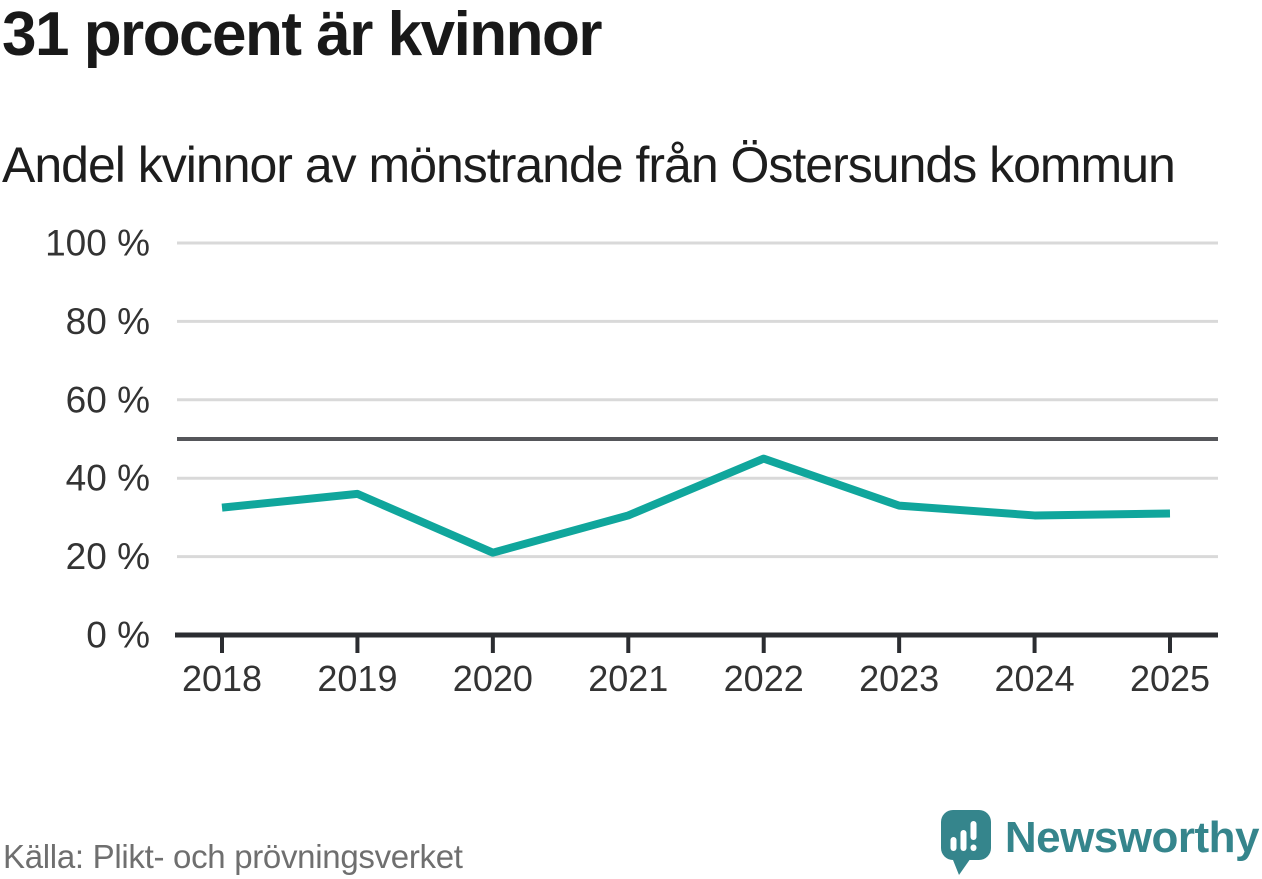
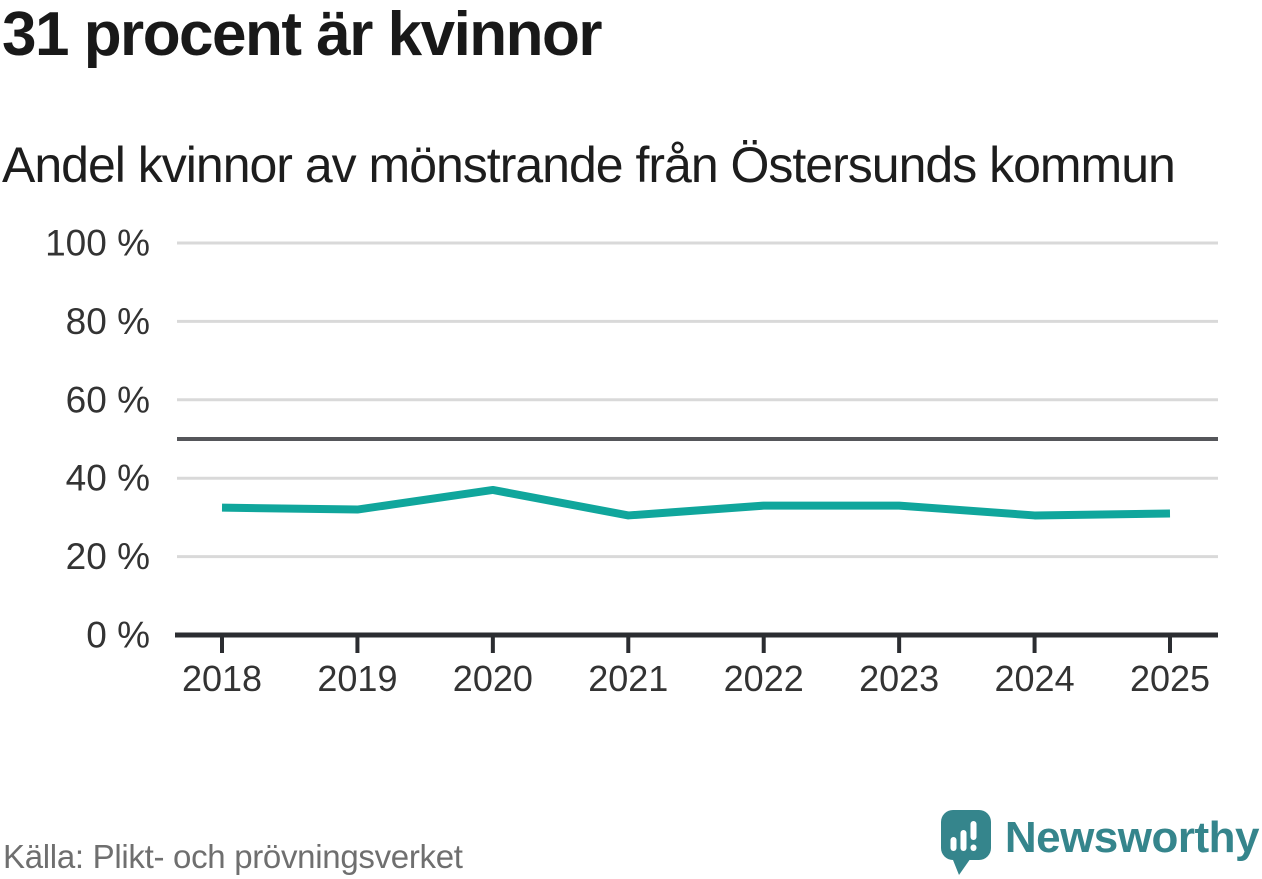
2019: 36% -> 32%
2020: 21% -> 37%
2022: 45% -> 33%
